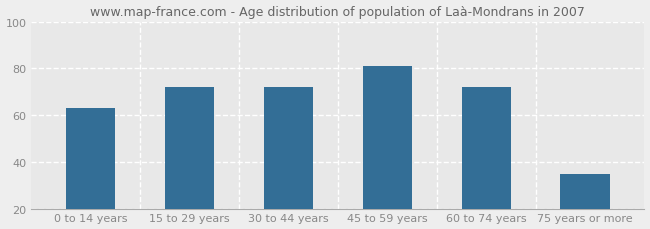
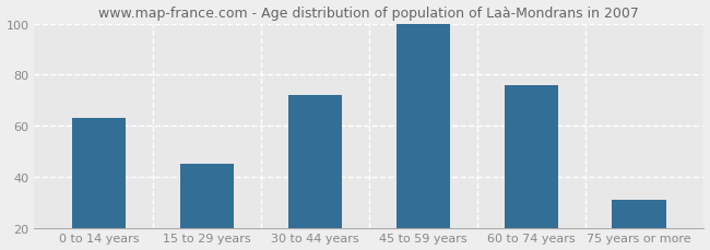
15 to 29 years: 72 -> 45
45 to 59 years: 81 -> 100
60 to 74 years: 72 -> 76
75 years or more: 35 -> 31
